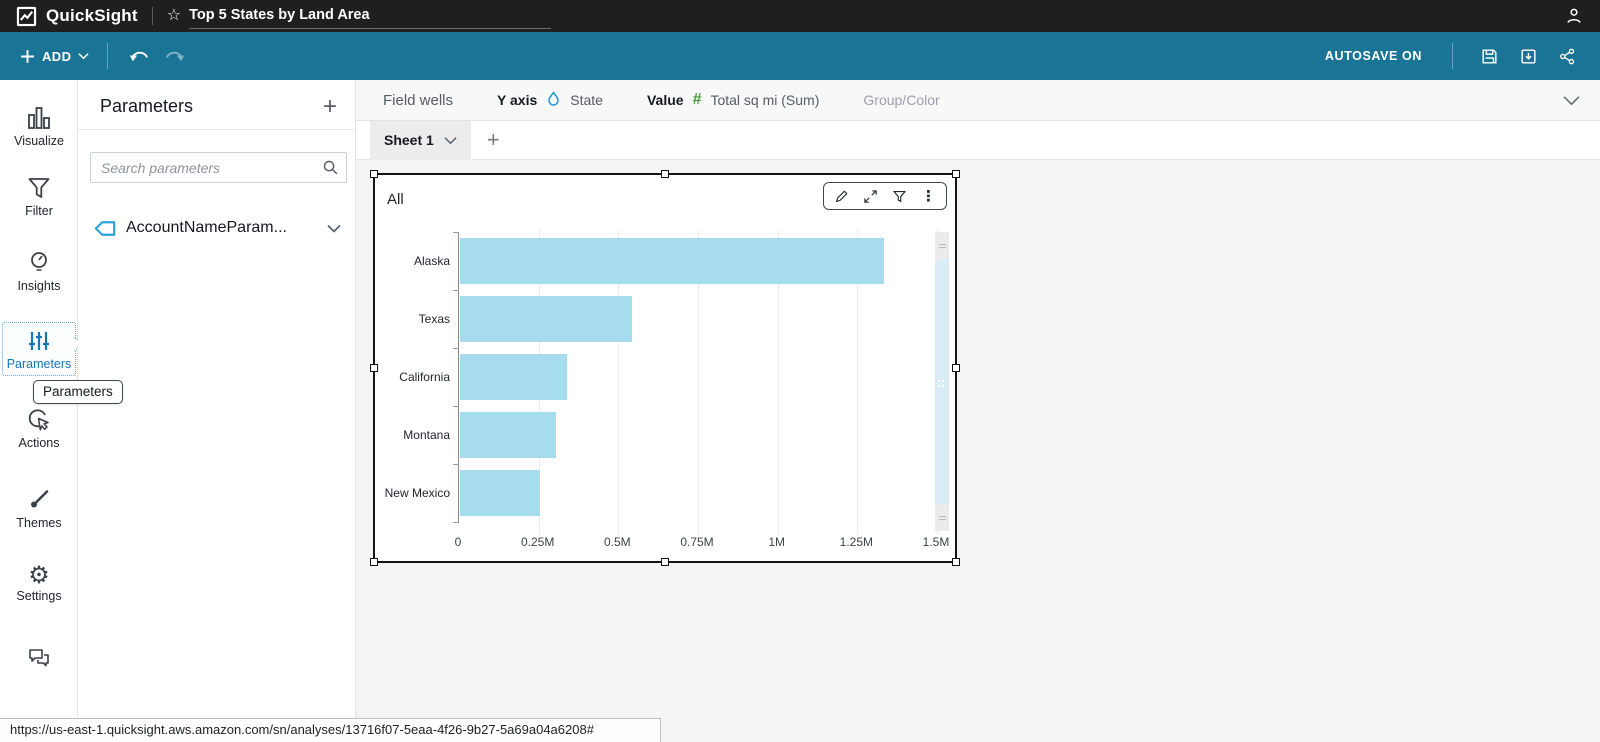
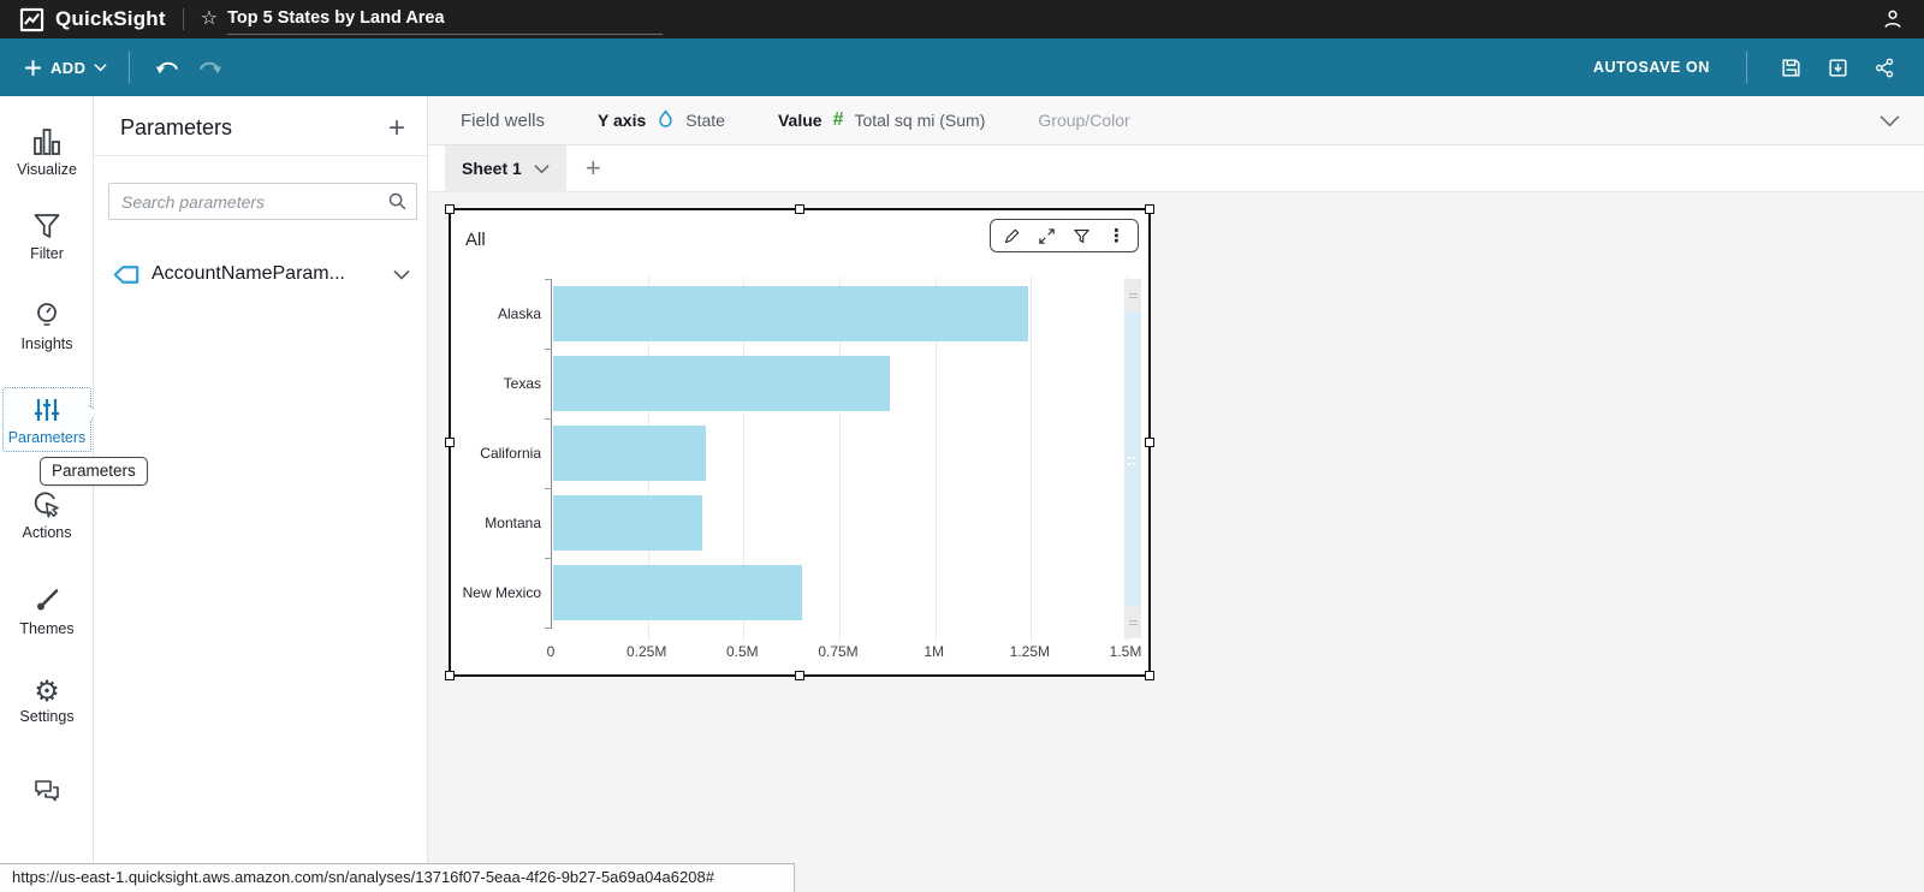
Alaska: 1.33M -> 1.24M
Texas: 0.54M -> 0.88M
California: 0.34M -> 0.40M
Montana: 0.30M -> 0.39M
New Mexico: 0.25M -> 0.65M
